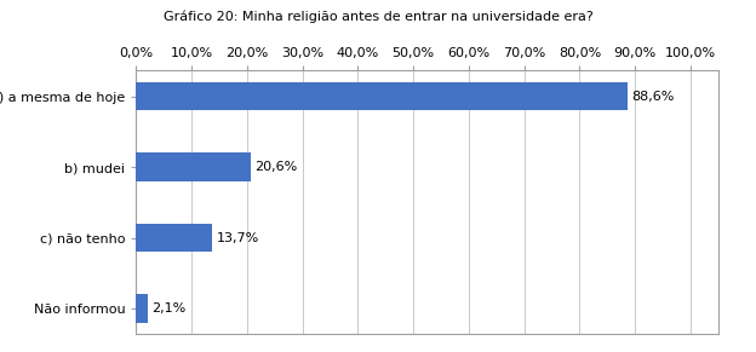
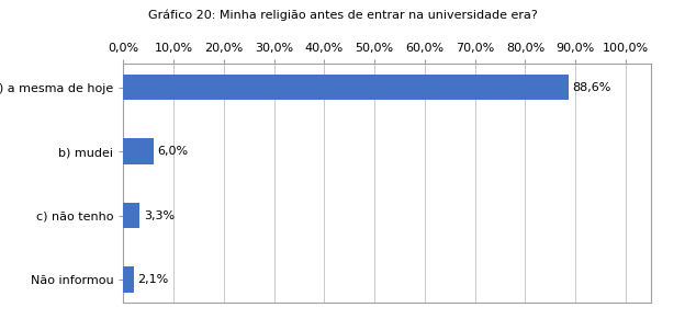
b) mudei: 20,6% -> 6,0%
c) não tenho: 13,7% -> 3,3%
